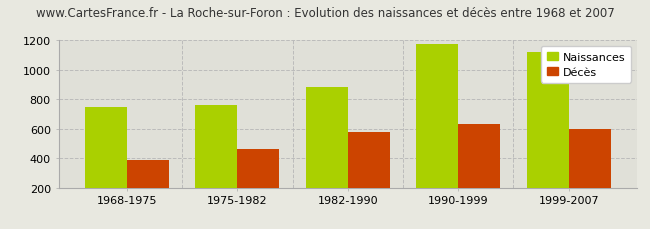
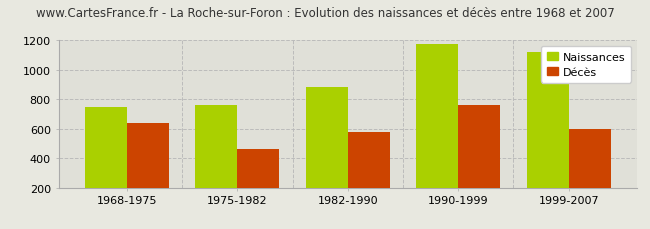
Décès/1968-1975: 390 -> 640
Décès/1990-1999: 630 -> 760
